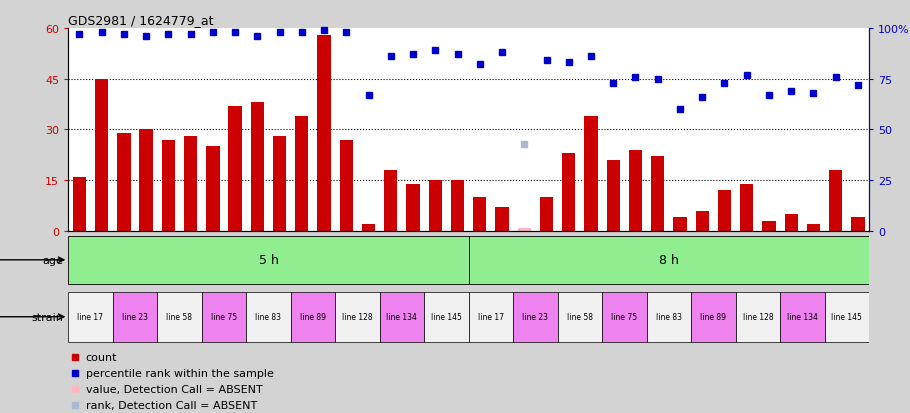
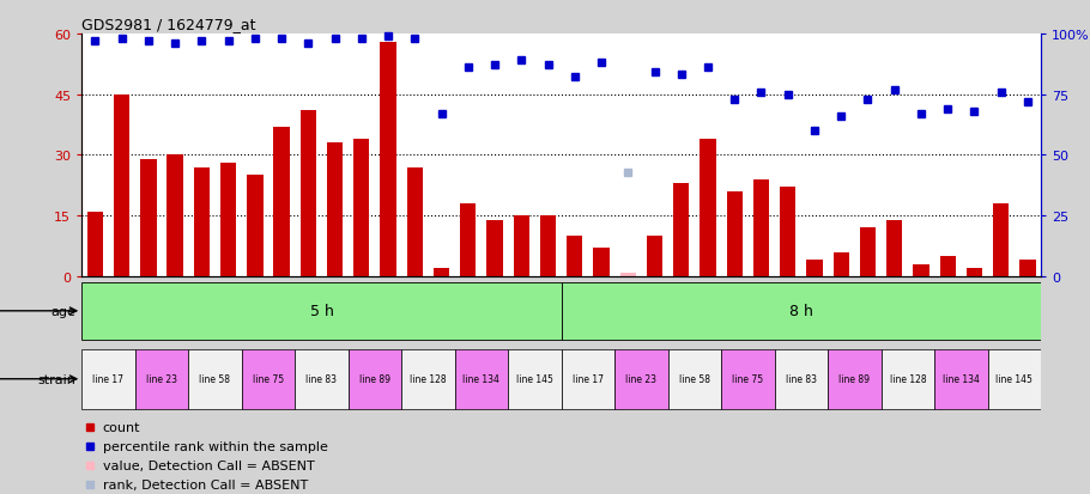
GSM225299: 38.0 -> 41.0
GSM225302: 28.0 -> 33.0
